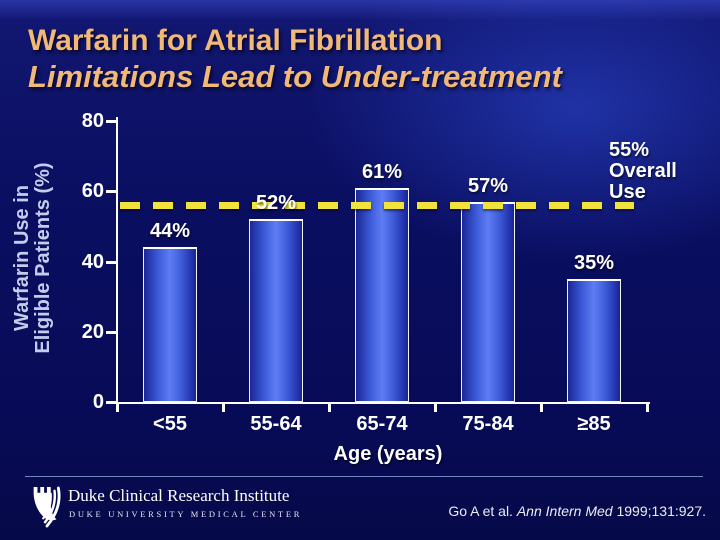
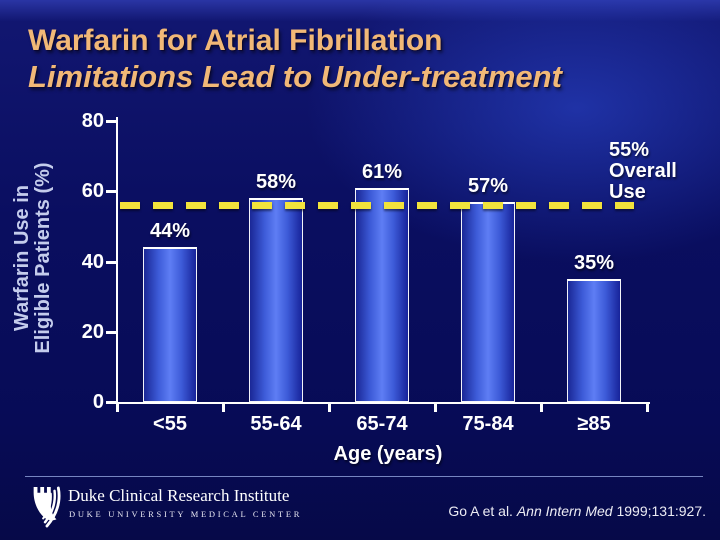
55-64: 52% -> 58%
